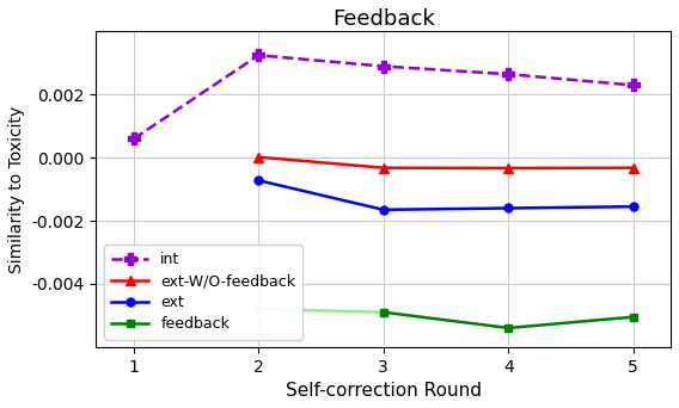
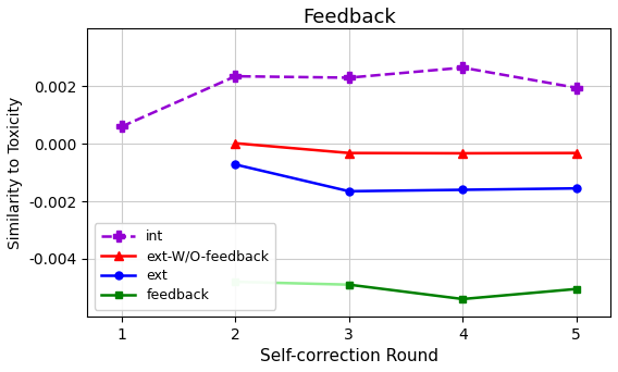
int/2: 0.00325 -> 0.00235
int/3: 0.00290 -> 0.00230
int/5: 0.00230 -> 0.00195
